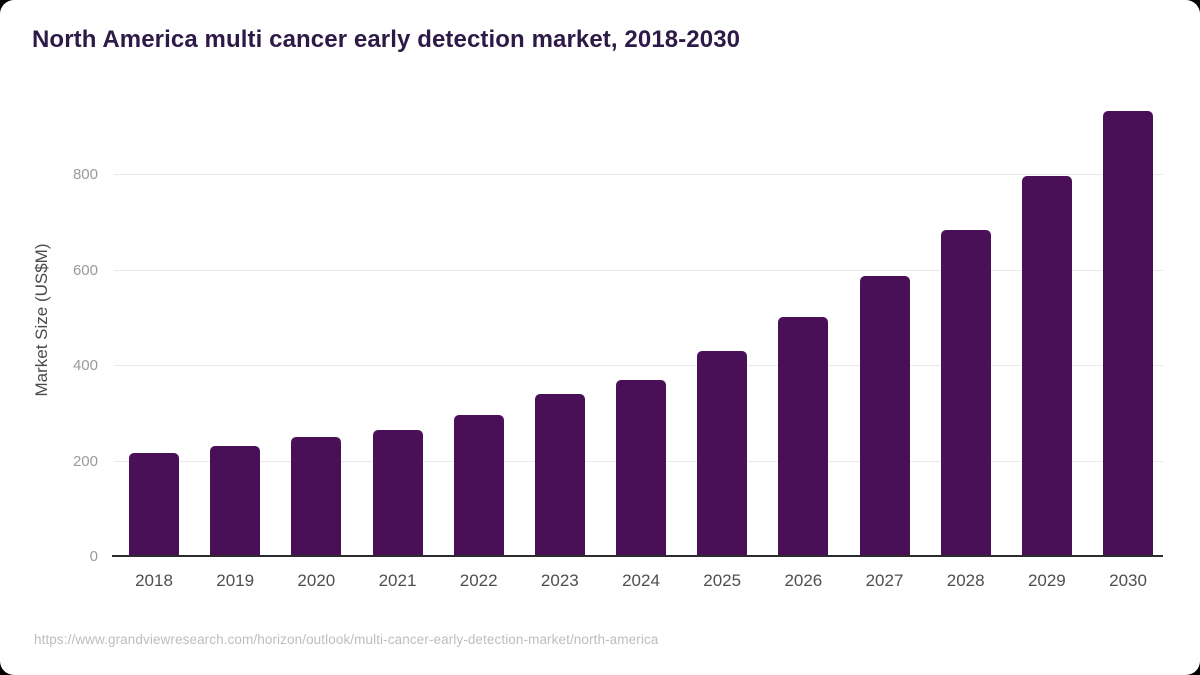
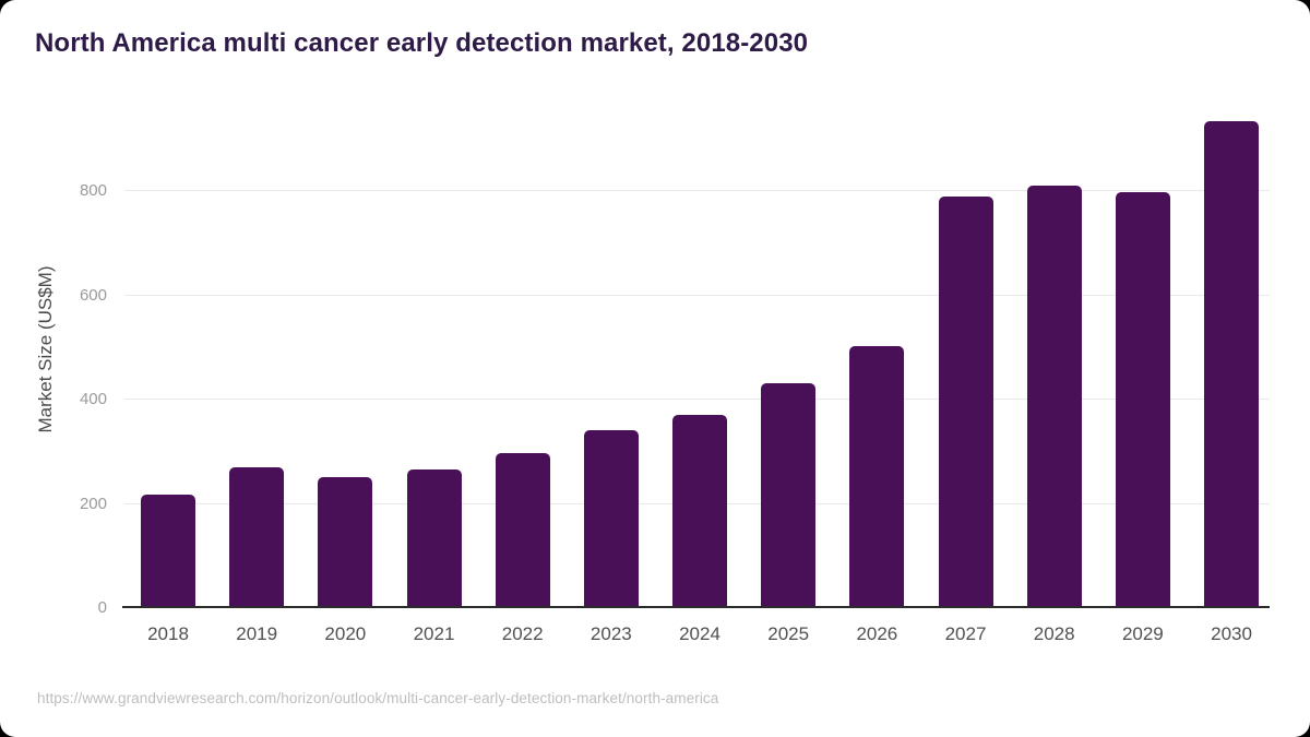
2019: 230 -> 270
2027: 590 -> 790
2028: 680 -> 810
